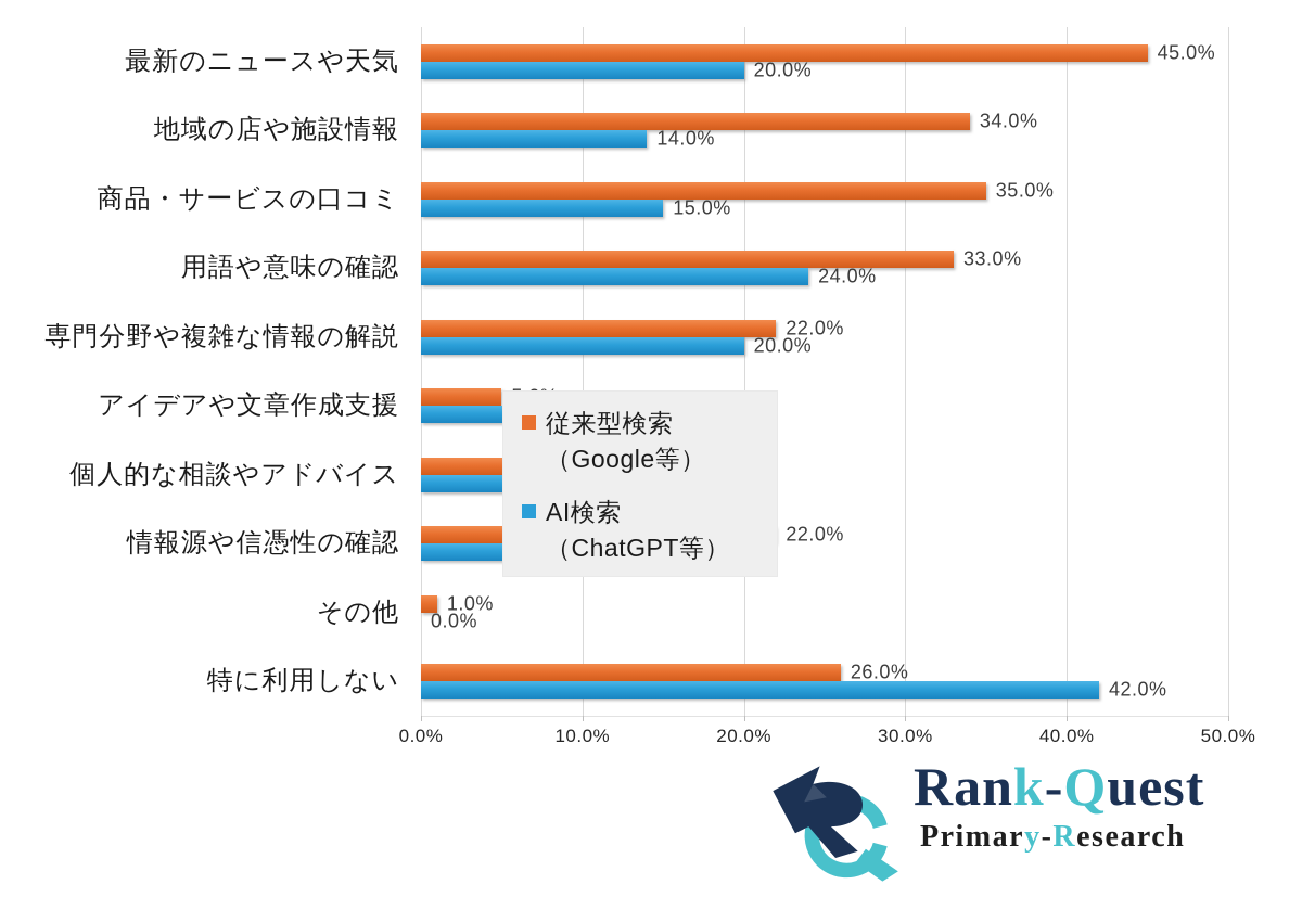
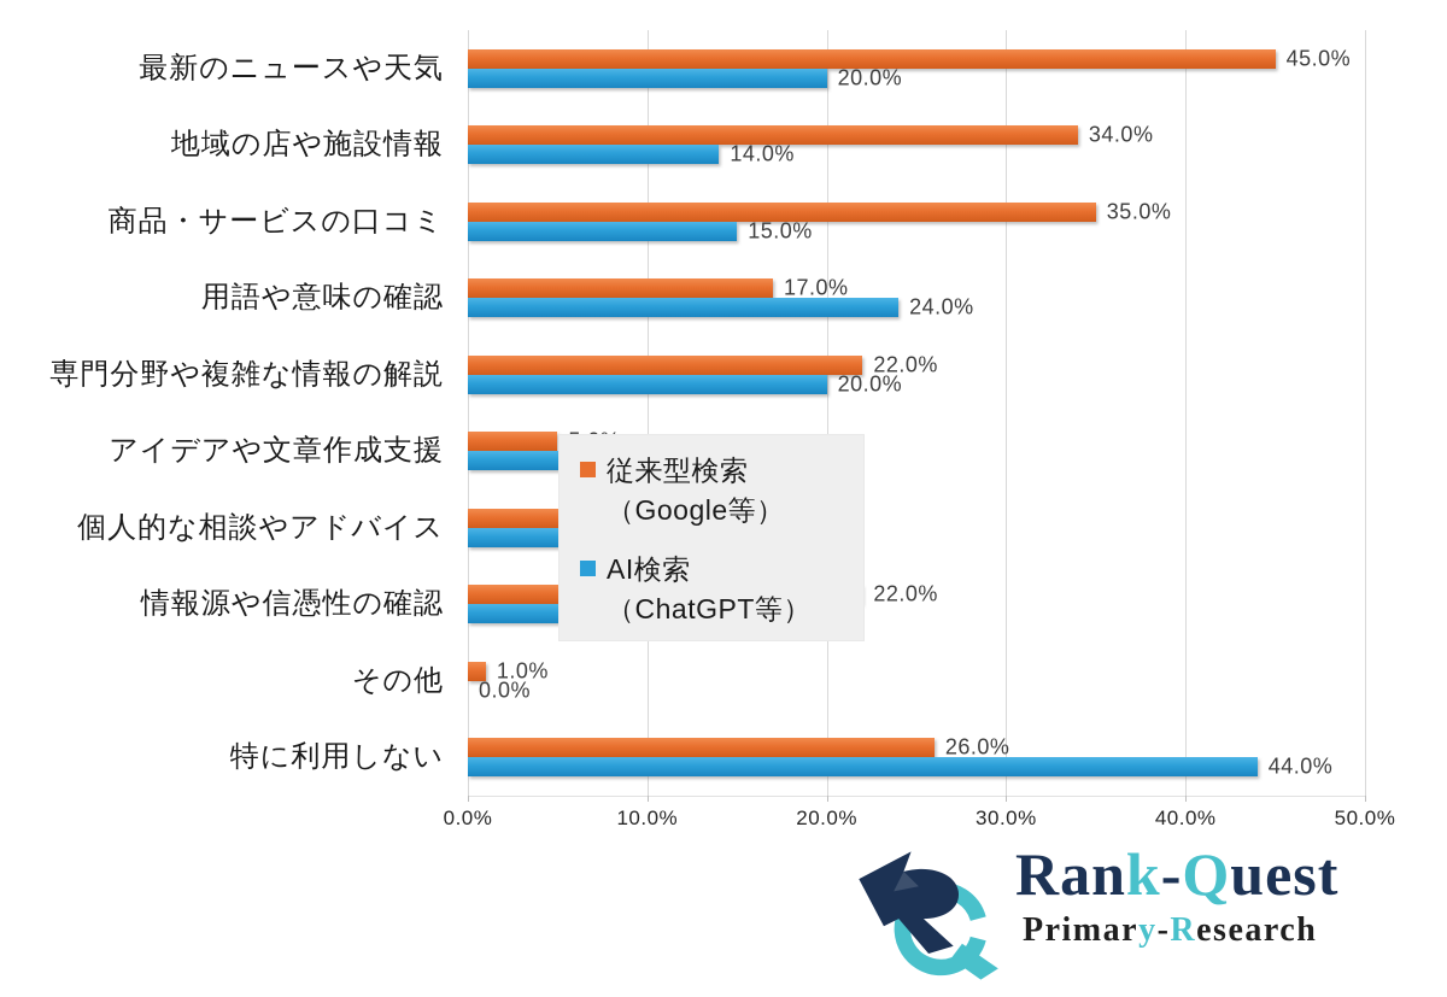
従来型検索（Google等）/用語や意味の確認: 33.0% -> 17.0%
AI検索（ChatGPT等）/特に利用しない: 42.0% -> 44.0%
